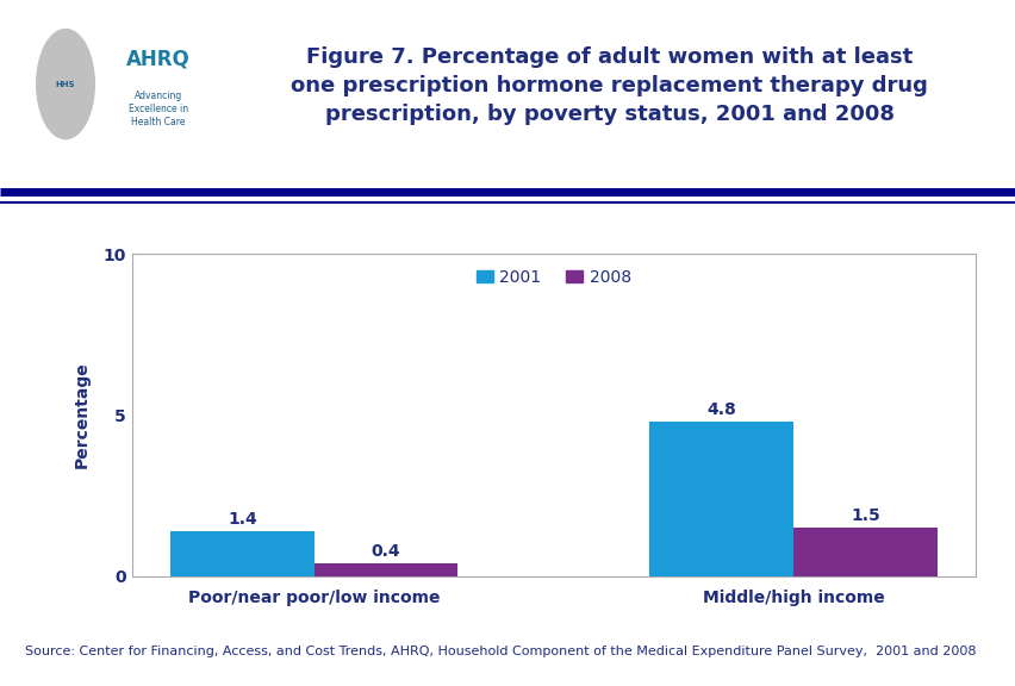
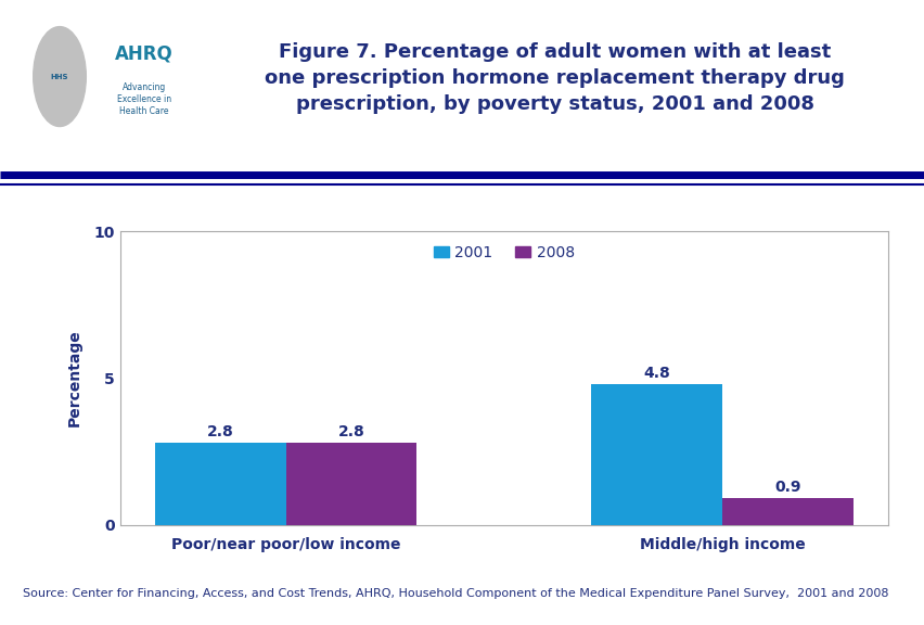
2001/Poor/near poor/low income: 1.4 -> 2.8
2008/Poor/near poor/low income: 0.4 -> 2.8
2008/Middle/high income: 1.5 -> 0.9
